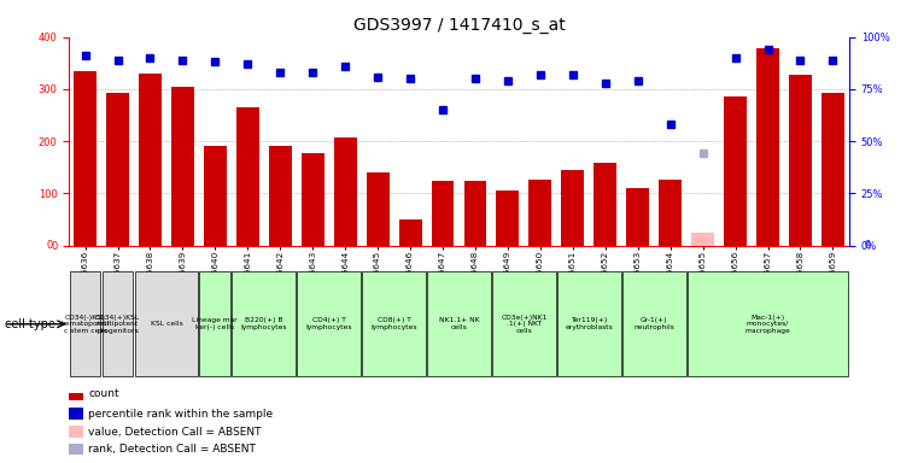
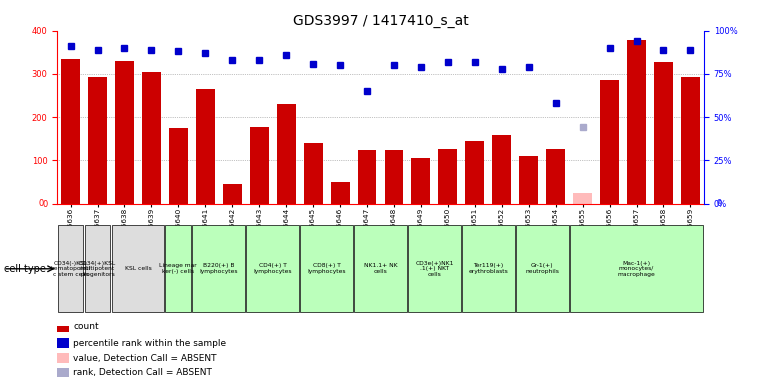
GSM686640: 190 -> 175
GSM686642: 190 -> 45
GSM686644: 207 -> 230
